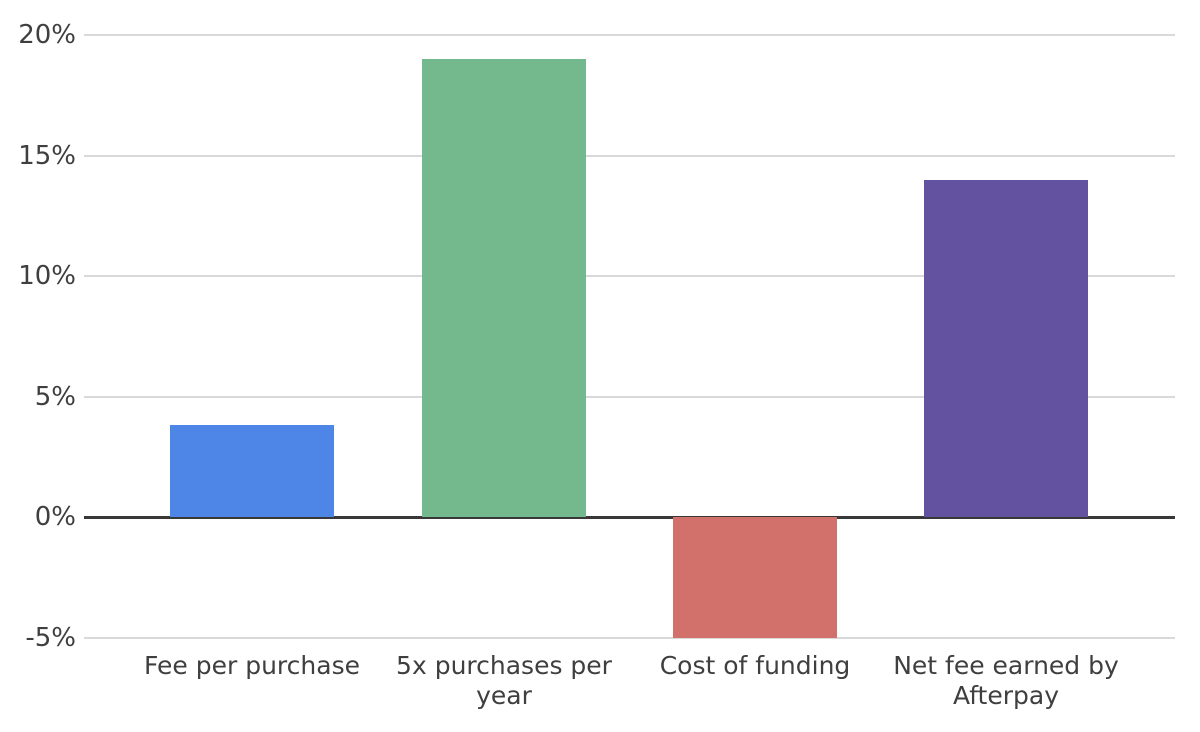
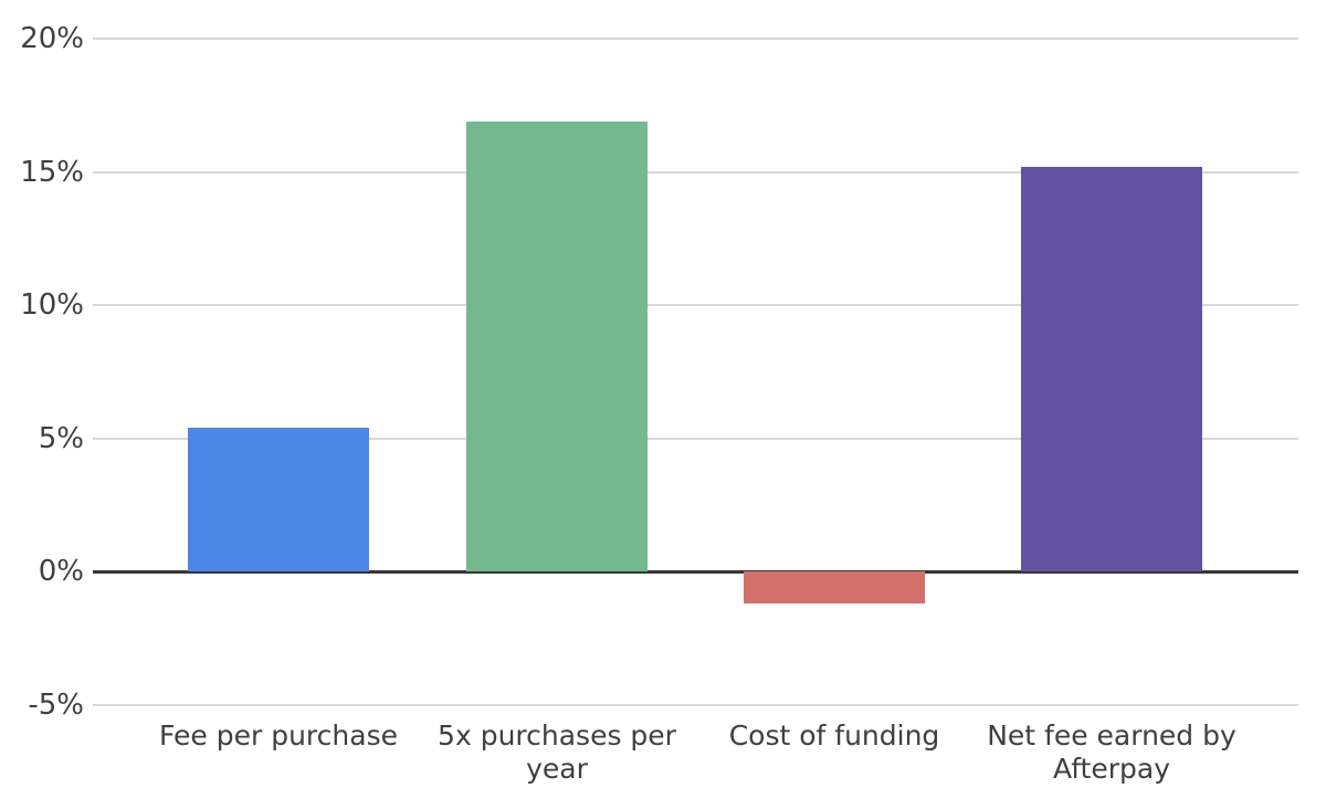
Fee per purchase: 3.8% -> 5.4%
5x purchases per year: 19.0% -> 16.9%
Cost of funding: -5.0% -> -1.2%
Net fee earned by Afterpay: 14.0% -> 15.2%
